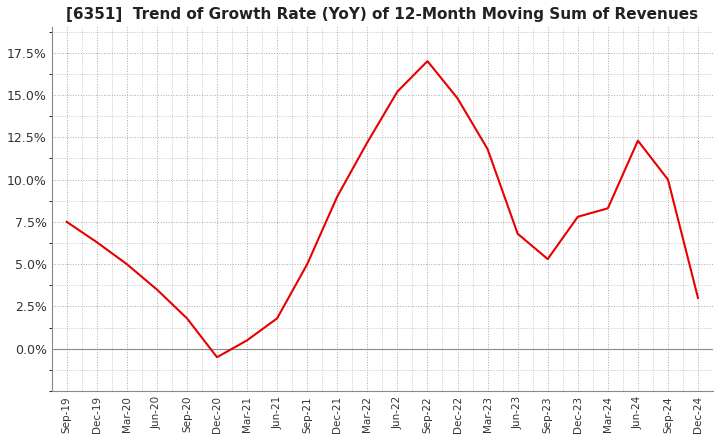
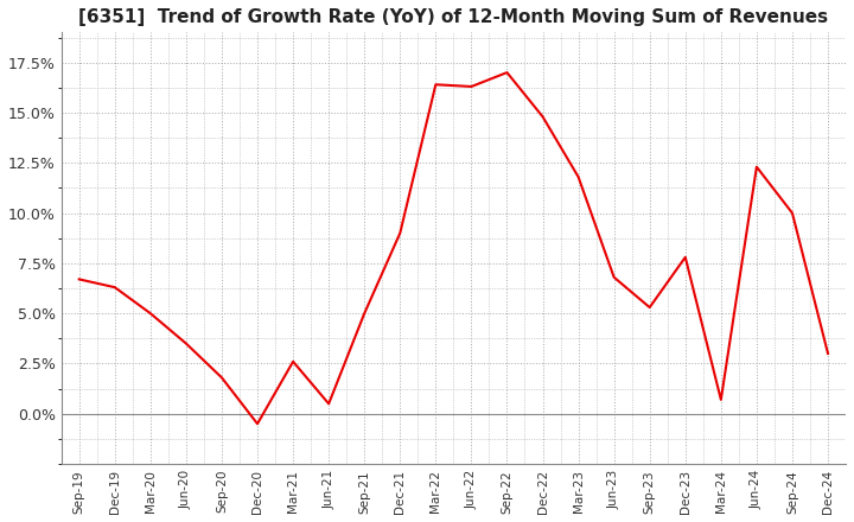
Sep-19: 7.5% -> 6.7%
Mar-21: 0.5% -> 2.6%
Jun-21: 1.8% -> 0.5%
Mar-22: 12.2% -> 16.4%
Jun-22: 15.2% -> 16.3%
Mar-24: 8.3% -> 0.7%
